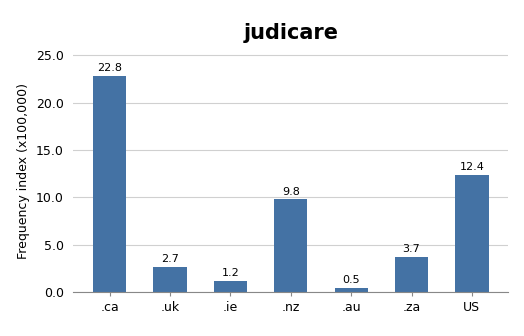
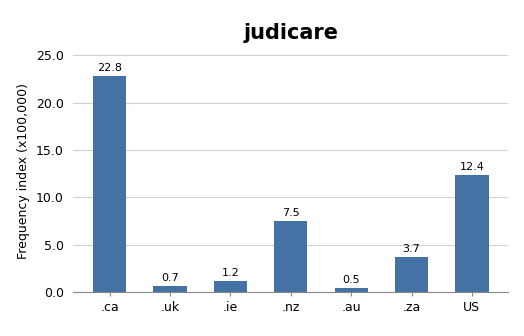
.uk: 2.7 -> 0.7
.nz: 9.8 -> 7.5
